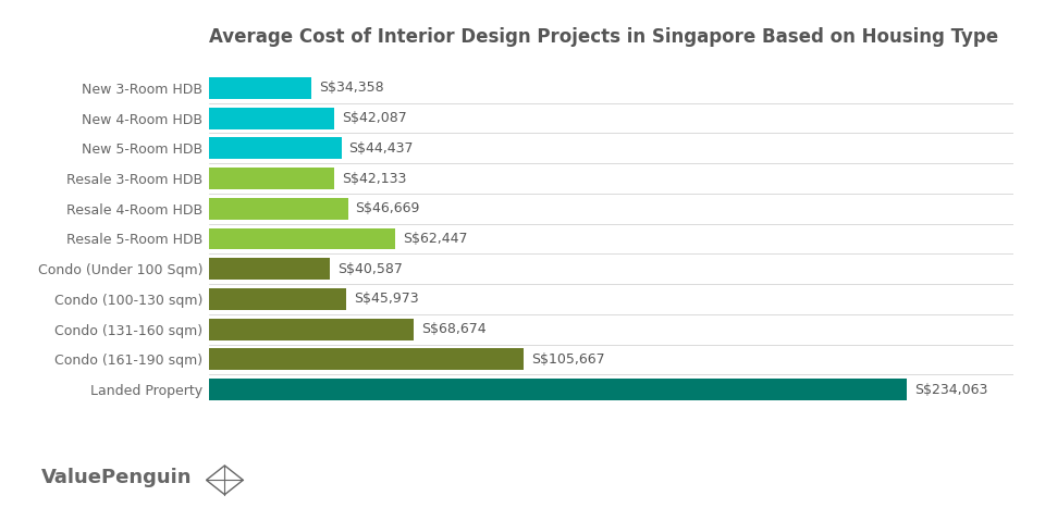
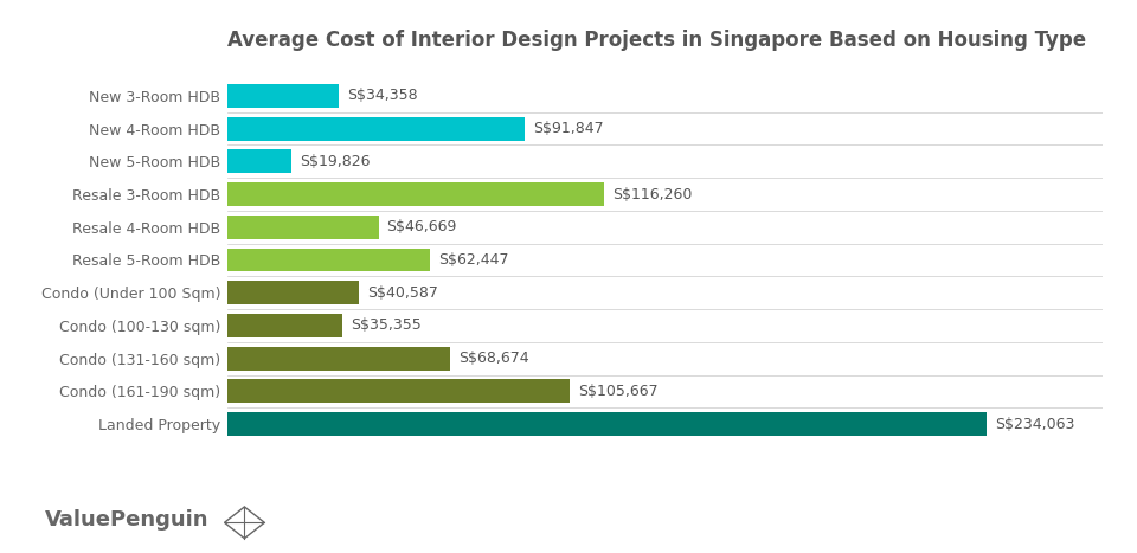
New 4-Room HDB: S$42,087 -> S$91,847
New 5-Room HDB: S$44,437 -> S$19,826
Resale 3-Room HDB: S$42,133 -> S$116,260
Condo (100-130 sqm): S$45,973 -> S$35,355
